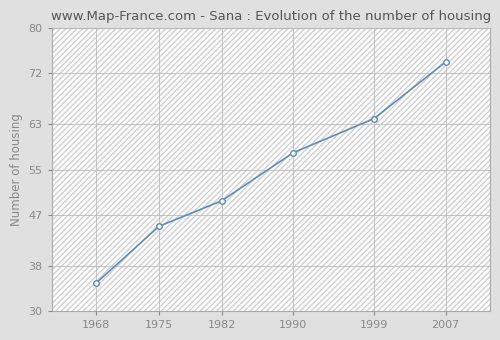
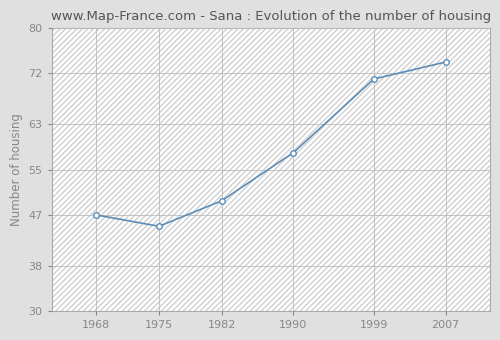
1968: 35.0 -> 47.0
1999: 64.0 -> 71.0
